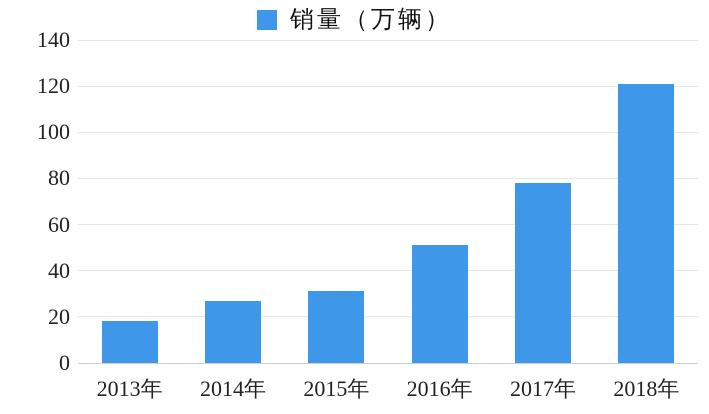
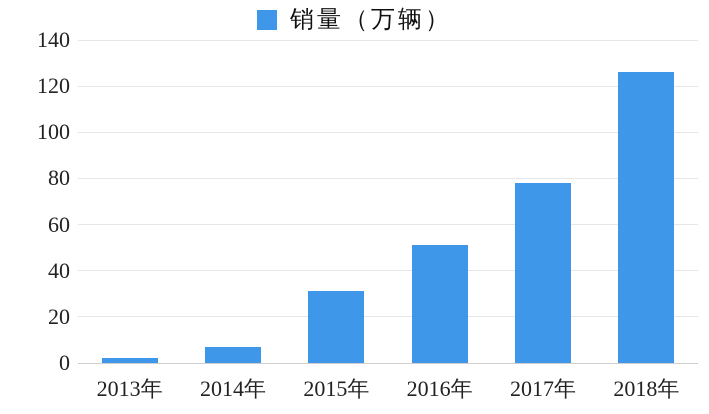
2013年: 18 -> 2
2014年: 27 -> 7
2018年: 121 -> 126
